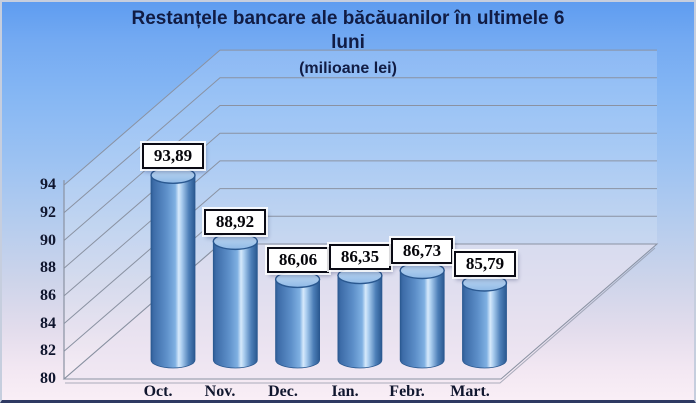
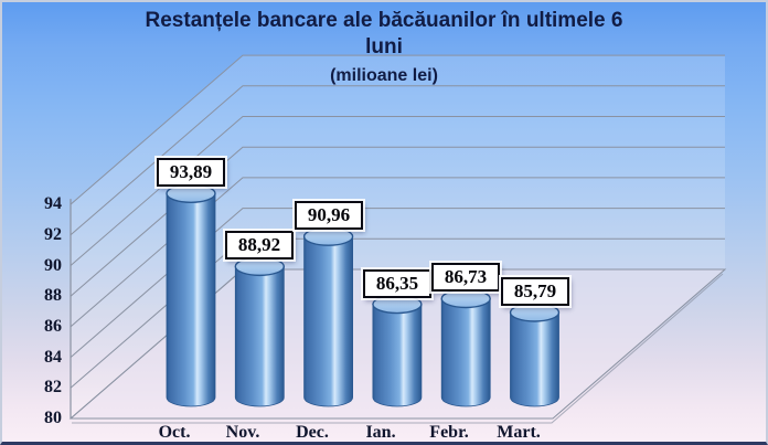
Dec.: 86,06 -> 90,96
